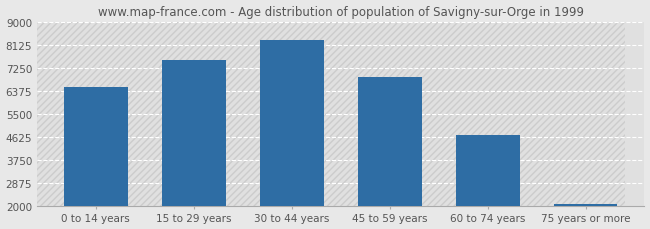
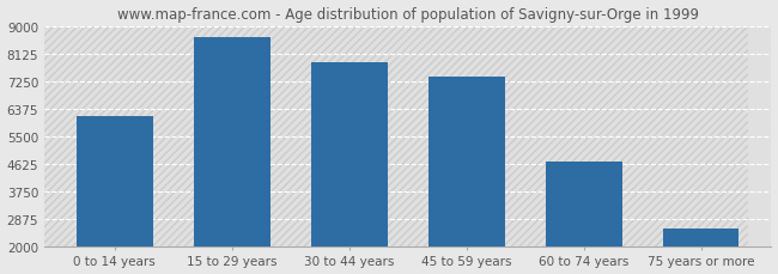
0 to 14 years: 6500 -> 6150
15 to 29 years: 7550 -> 8650
30 to 44 years: 8300 -> 7850
45 to 59 years: 6900 -> 7400
75 years or more: 2080 -> 2550
